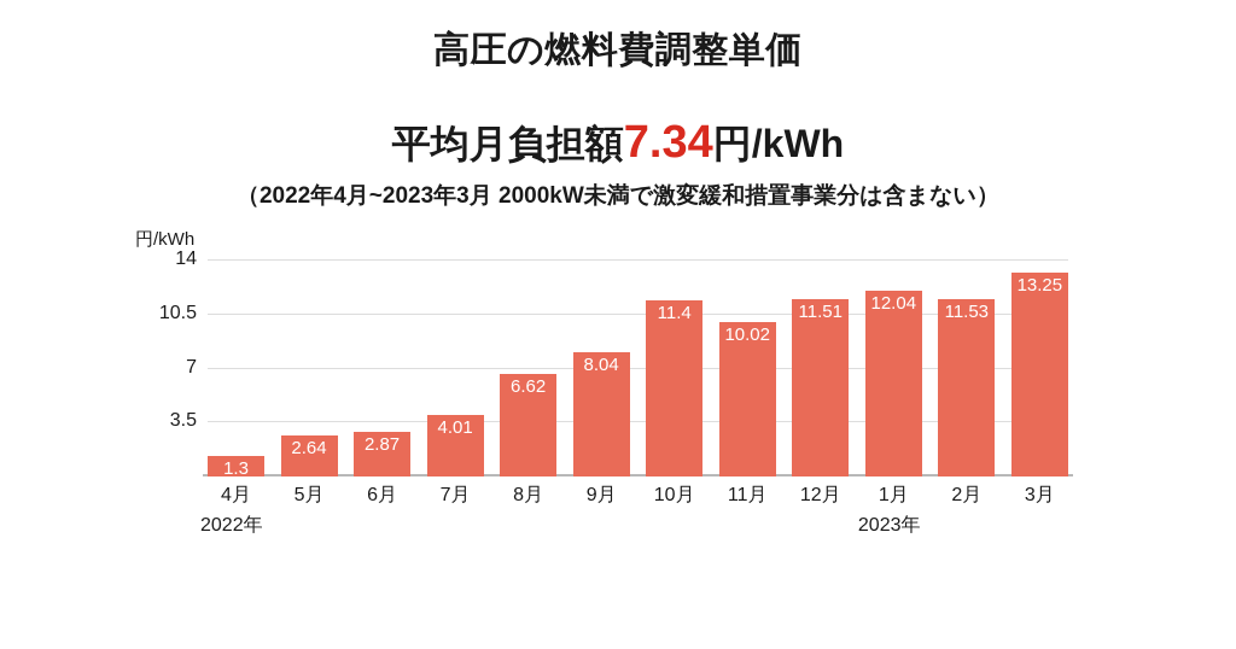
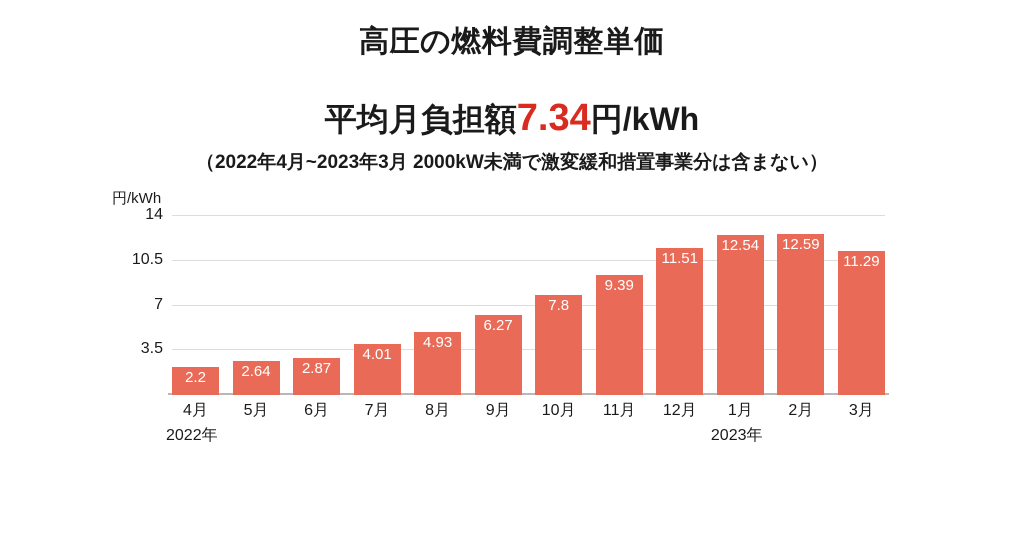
4月: 1.3 -> 2.2
8月: 6.62 -> 4.93
9月: 8.04 -> 6.27
10月: 11.4 -> 7.8
11月: 10.02 -> 9.39
1月: 12.04 -> 12.54
2月: 11.53 -> 12.59
3月: 13.25 -> 11.29
